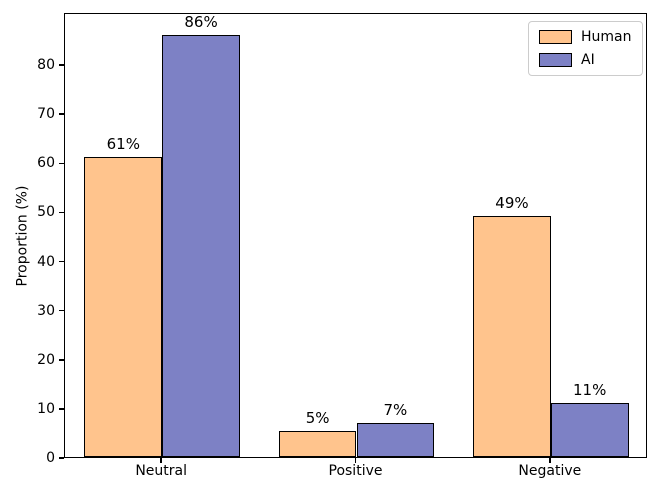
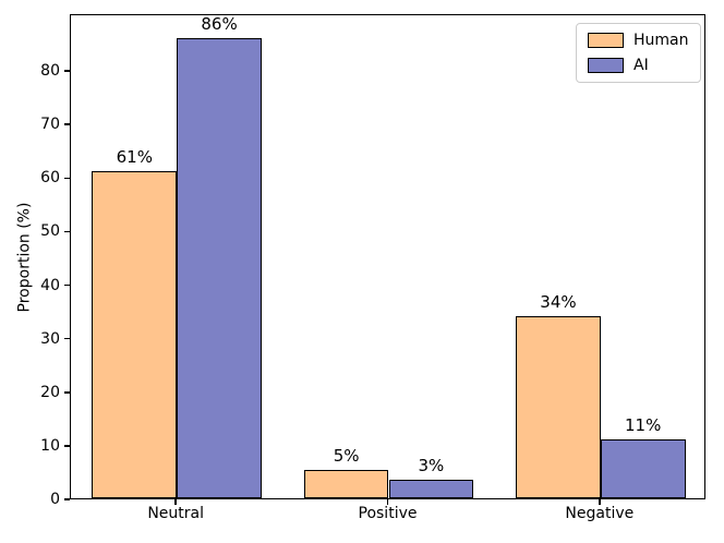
AI/Positive: 7% -> 3%
Human/Negative: 49% -> 34%
